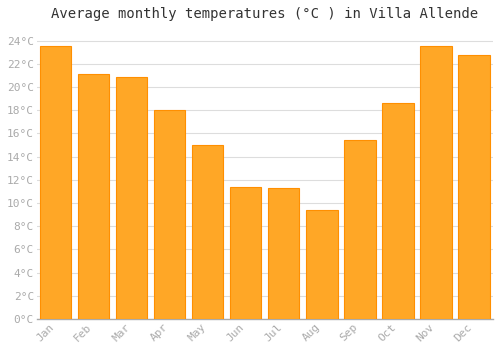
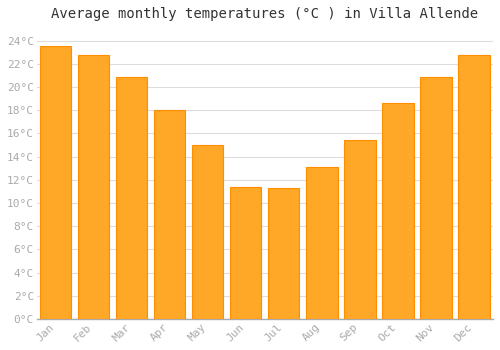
Feb: 21.1°C -> 22.8°C
Aug: 9.4°C -> 13.1°C
Nov: 23.5°C -> 20.9°C
